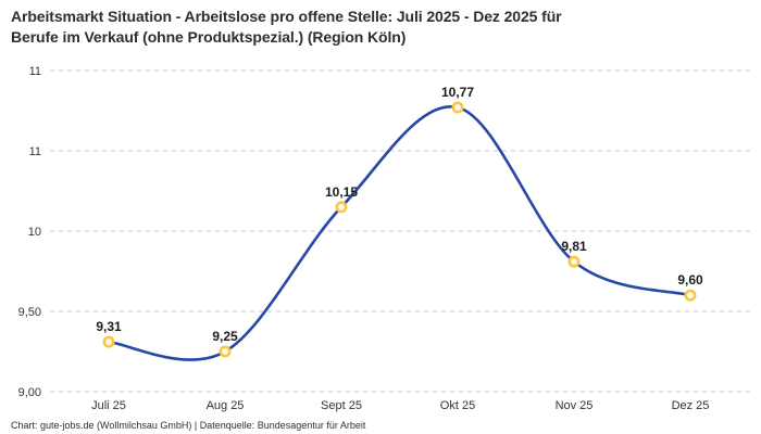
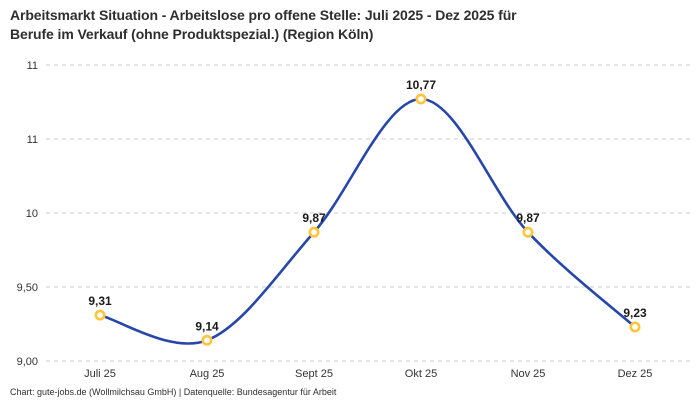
Aug 25: 9,25 -> 9,14
Sept 25: 10,15 -> 9,87
Nov 25: 9,81 -> 9,87
Dez 25: 9,60 -> 9,23
